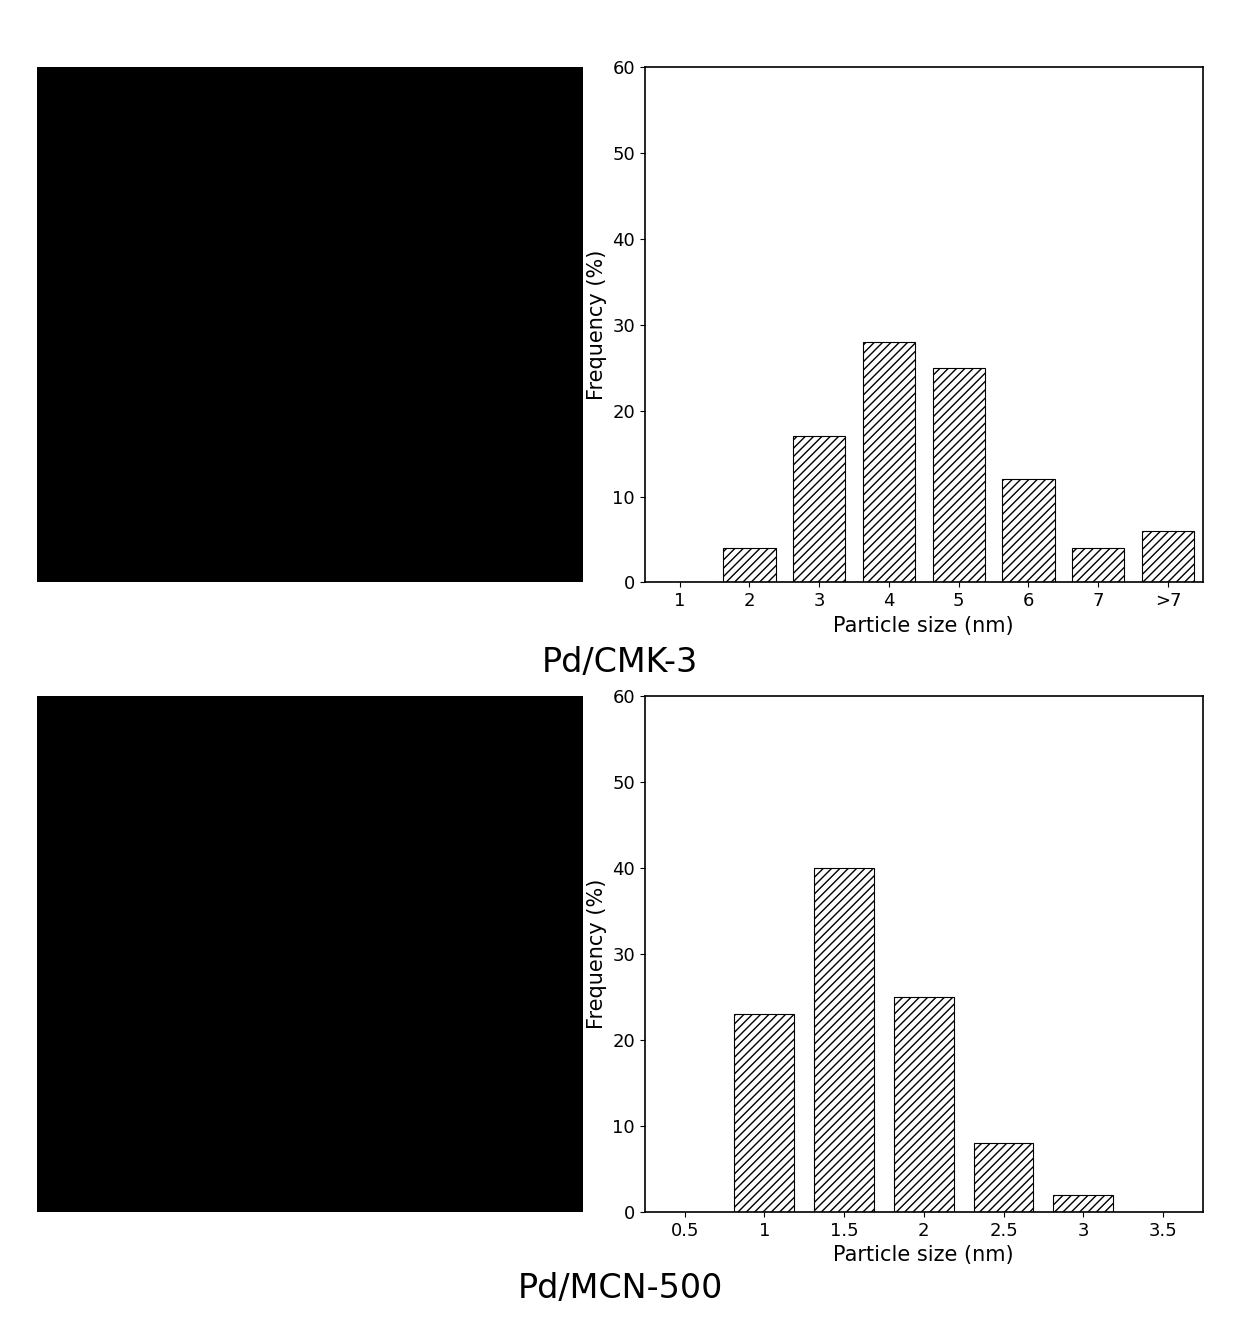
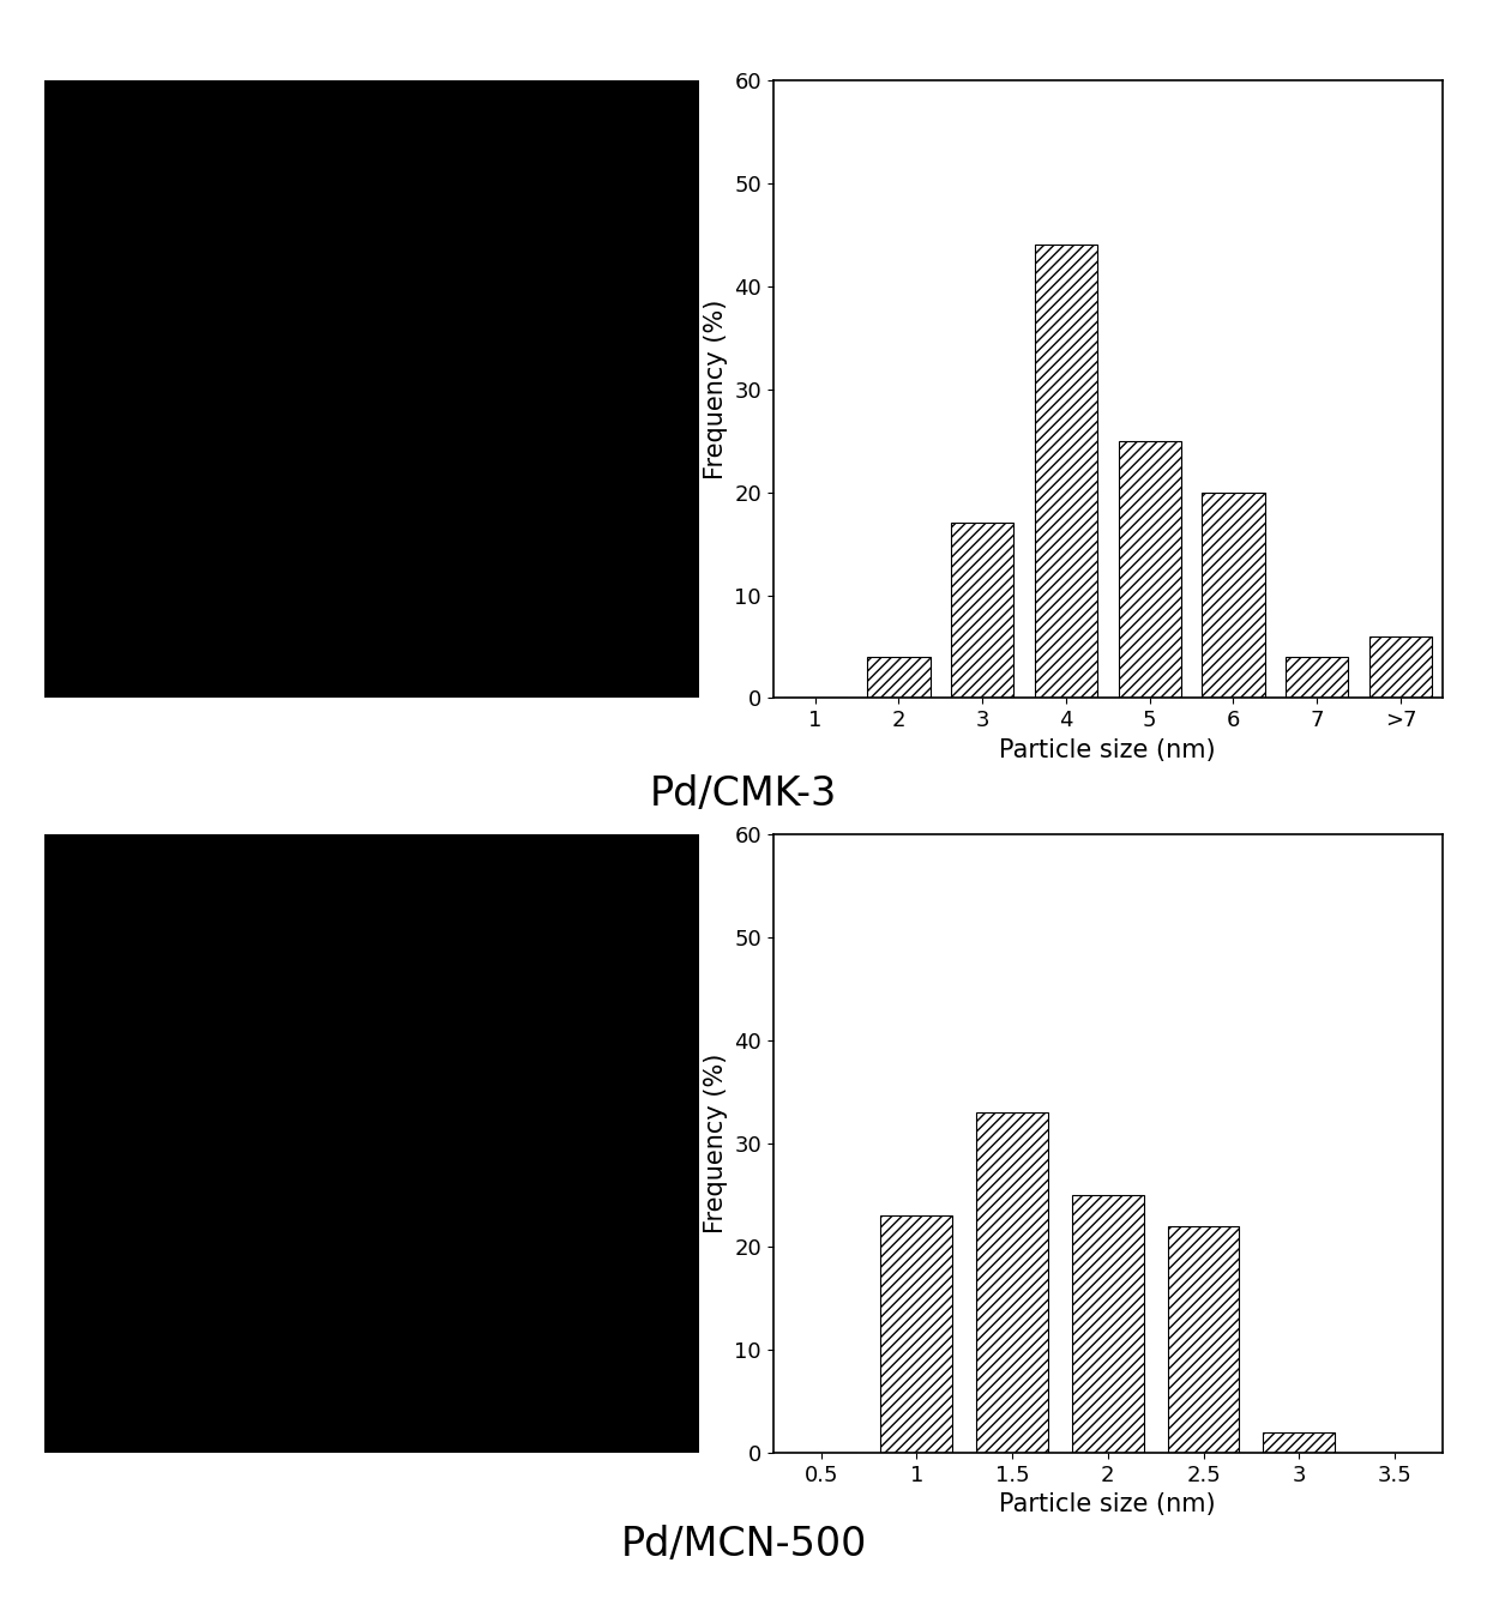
4: 28 -> 44
6: 12 -> 20
1.5: 40 -> 33
2.5: 8 -> 22
